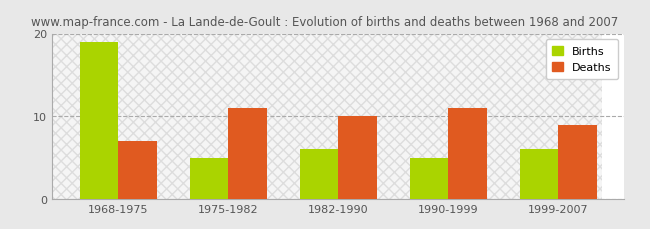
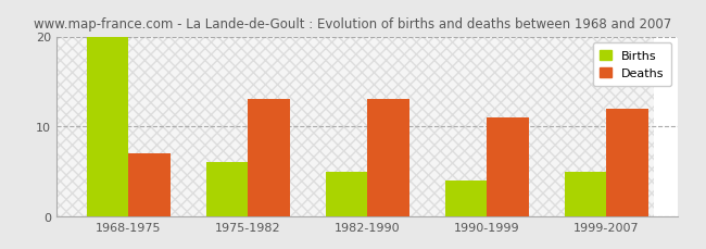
Births/1968-1975: 19 -> 20
Births/1975-1982: 5 -> 6
Deaths/1975-1982: 11 -> 13
Births/1982-1990: 6 -> 5
Deaths/1982-1990: 10 -> 13
Births/1990-1999: 5 -> 4
Births/1999-2007: 6 -> 5
Deaths/1999-2007: 9 -> 12
